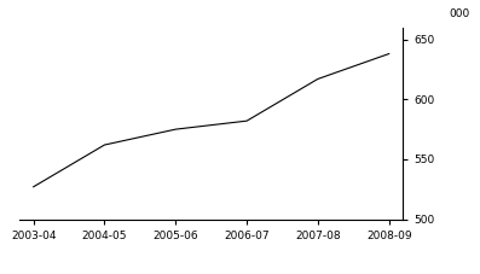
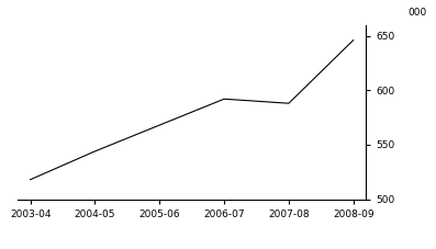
2003-04: 527 -> 518
2004-05: 562 -> 544
2005-06: 575 -> 568
2006-07: 582 -> 592
2007-08: 617 -> 588
2008-09: 638 -> 646
